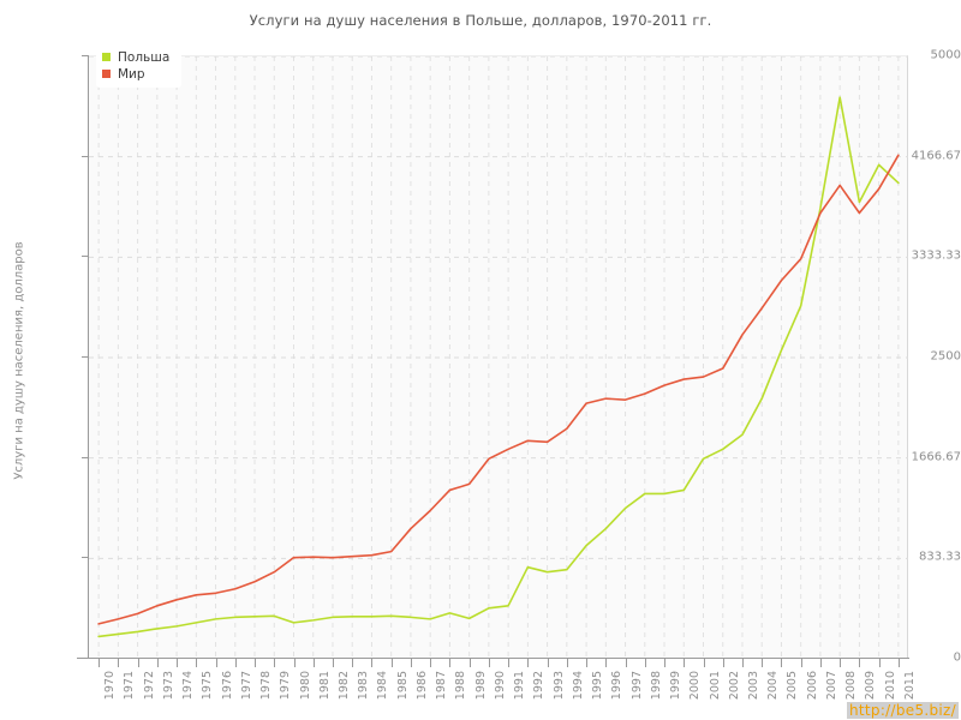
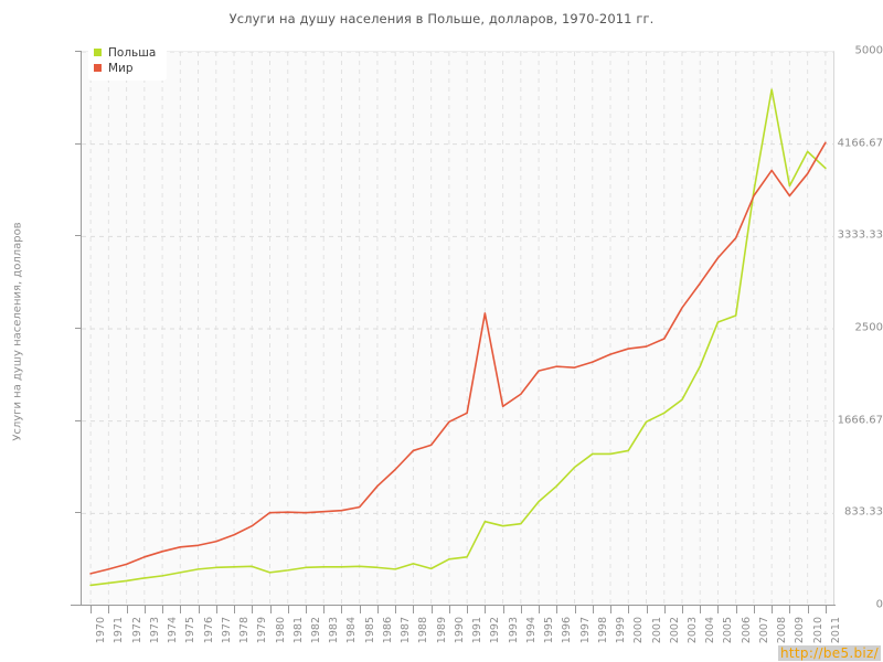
Мир/1992: 1810 -> 2640
Польша/2006: 2930 -> 2620
